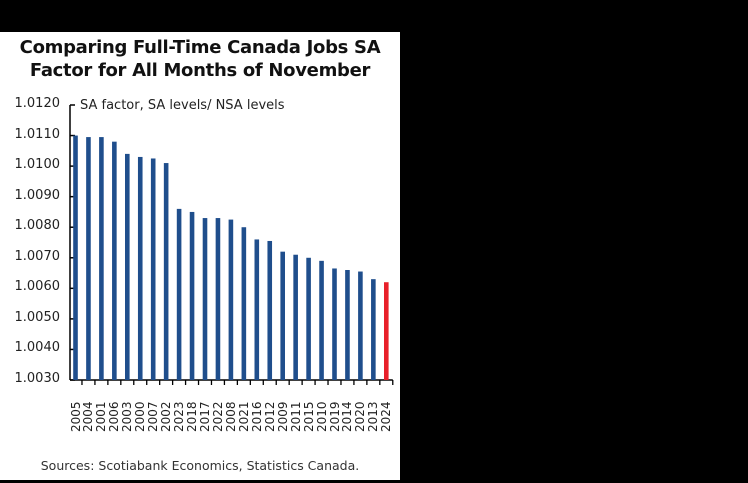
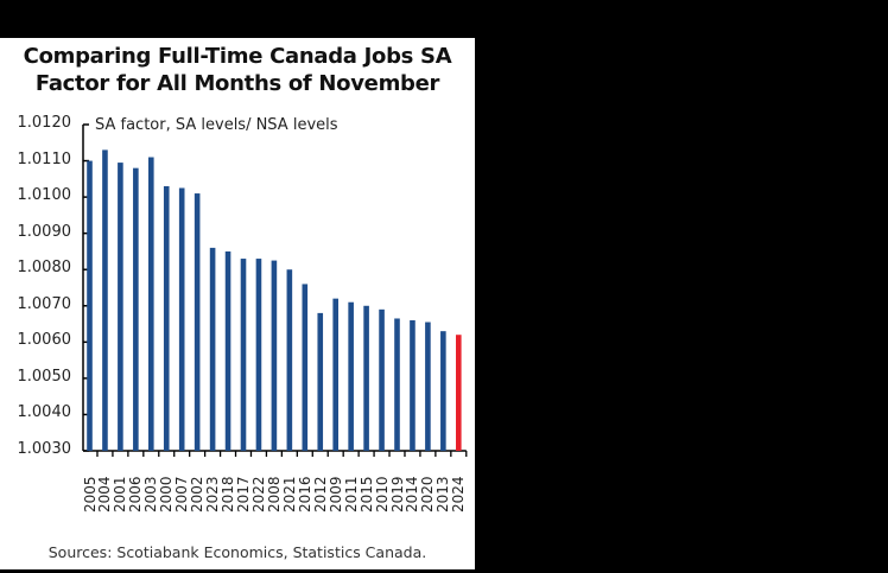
2004: 1.0110 -> 1.0113
2003: 1.0104 -> 1.0111
2012: 1.0075 -> 1.0068
